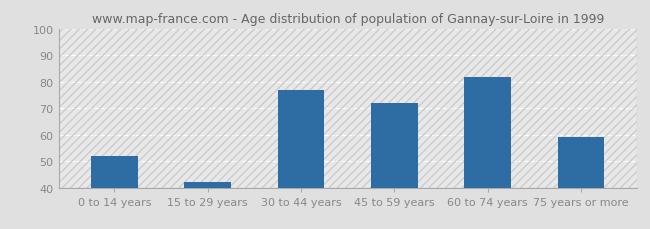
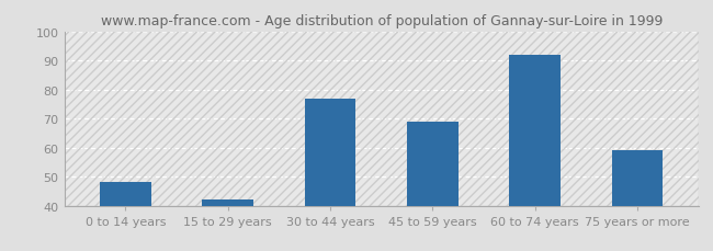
0 to 14 years: 52 -> 48
45 to 59 years: 72 -> 69
60 to 74 years: 82 -> 92
